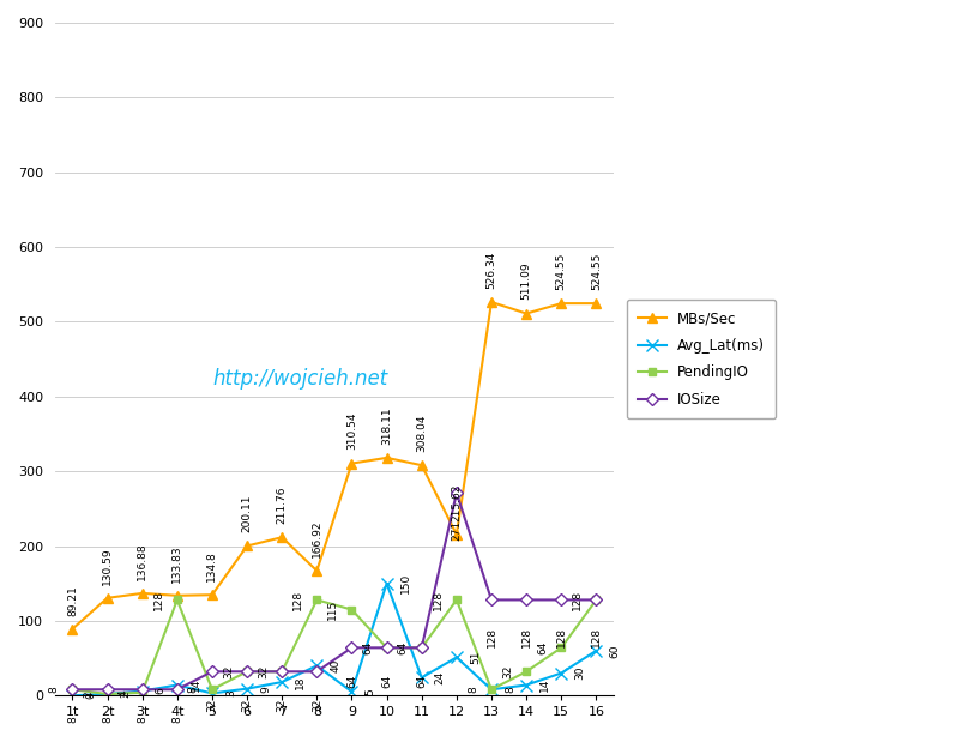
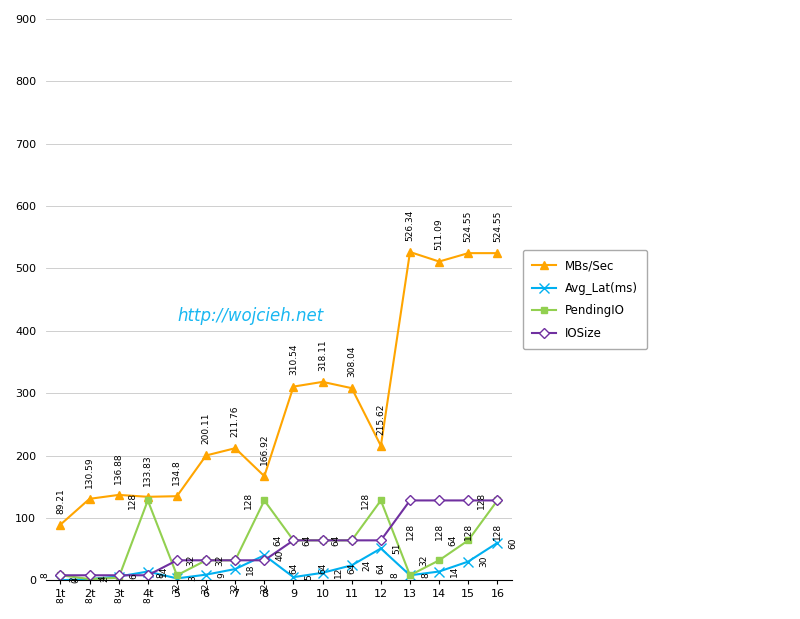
PendingIO/9: 115 -> 64
Avg_Lat(ms)/10: 150 -> 12
IOSize/12: 271 -> 64
